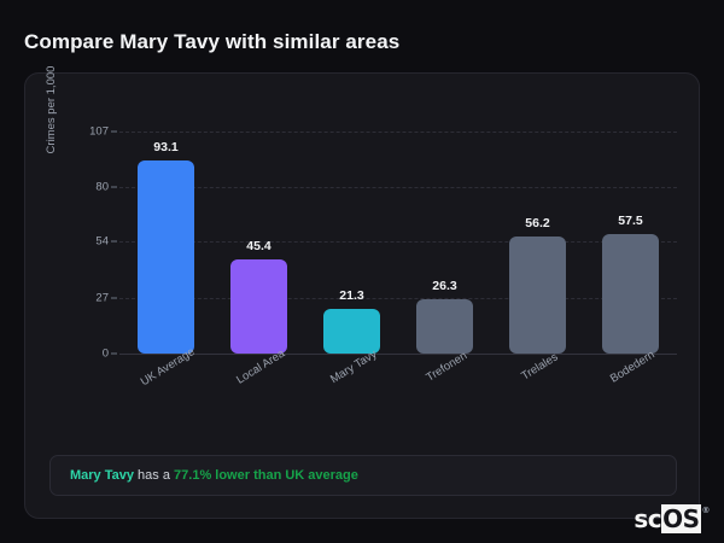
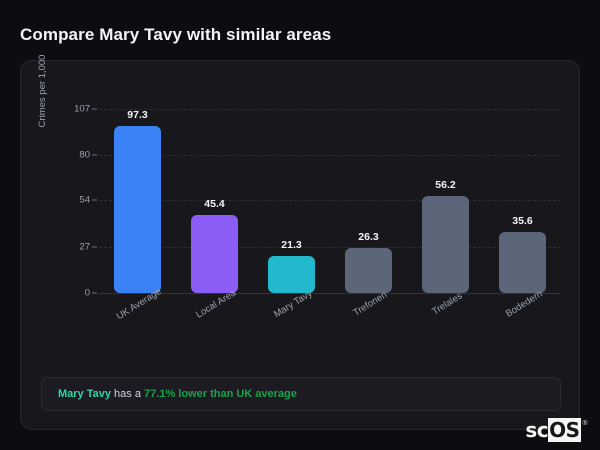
UK Average: 93.1 -> 97.3
Bodedern: 57.5 -> 35.6
